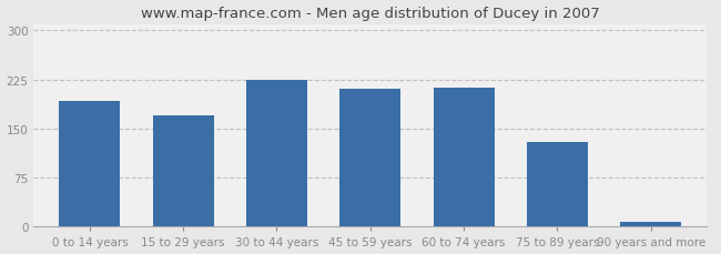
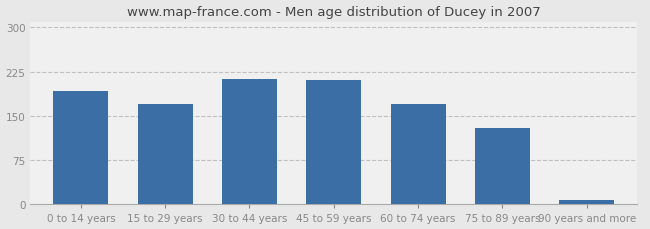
30 to 44 years: 224 -> 212
60 to 74 years: 213 -> 170
